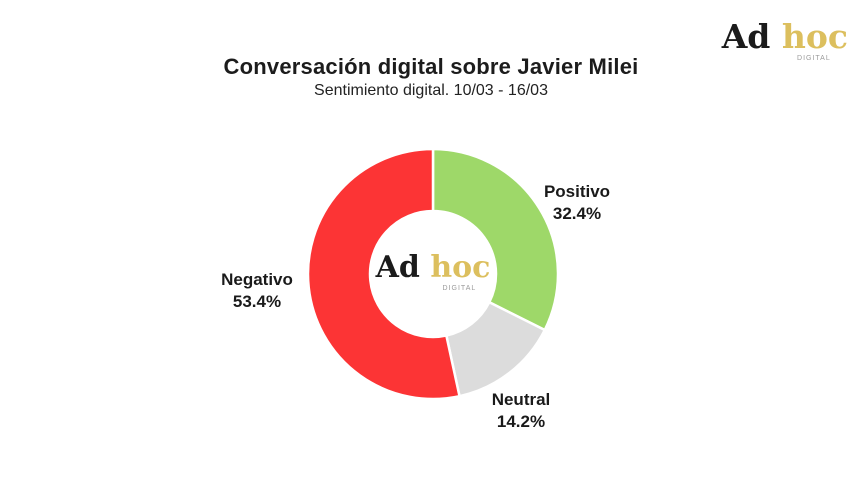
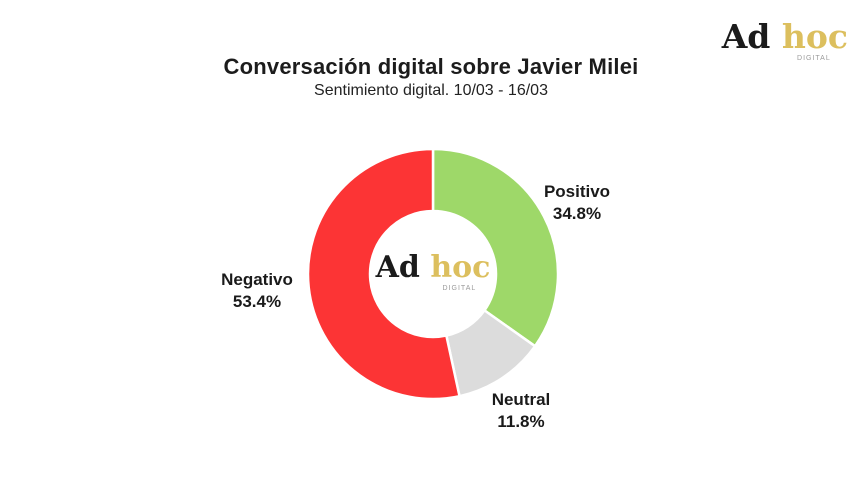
Positivo: 32.4% -> 34.8%
Neutral: 14.2% -> 11.8%
